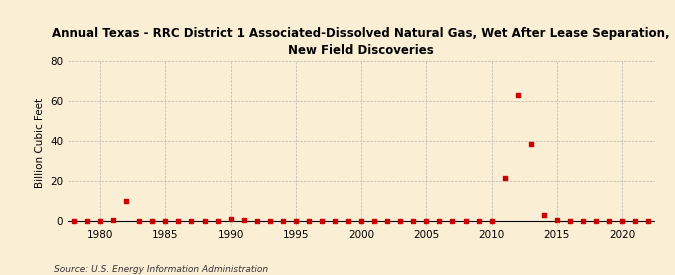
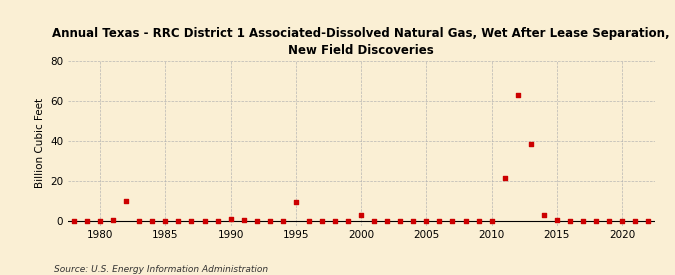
1995: 0.2 -> 9.5
2000: 0.1 -> 3.0
